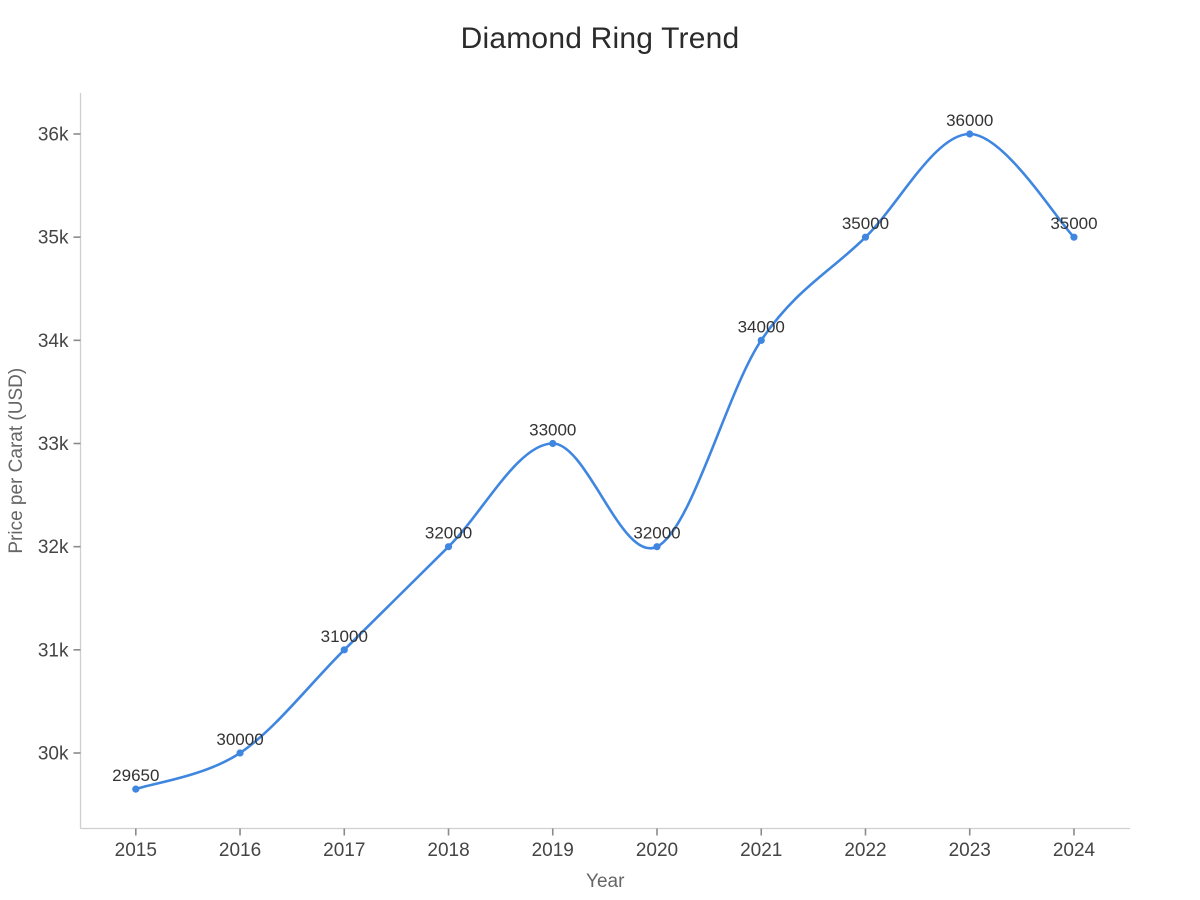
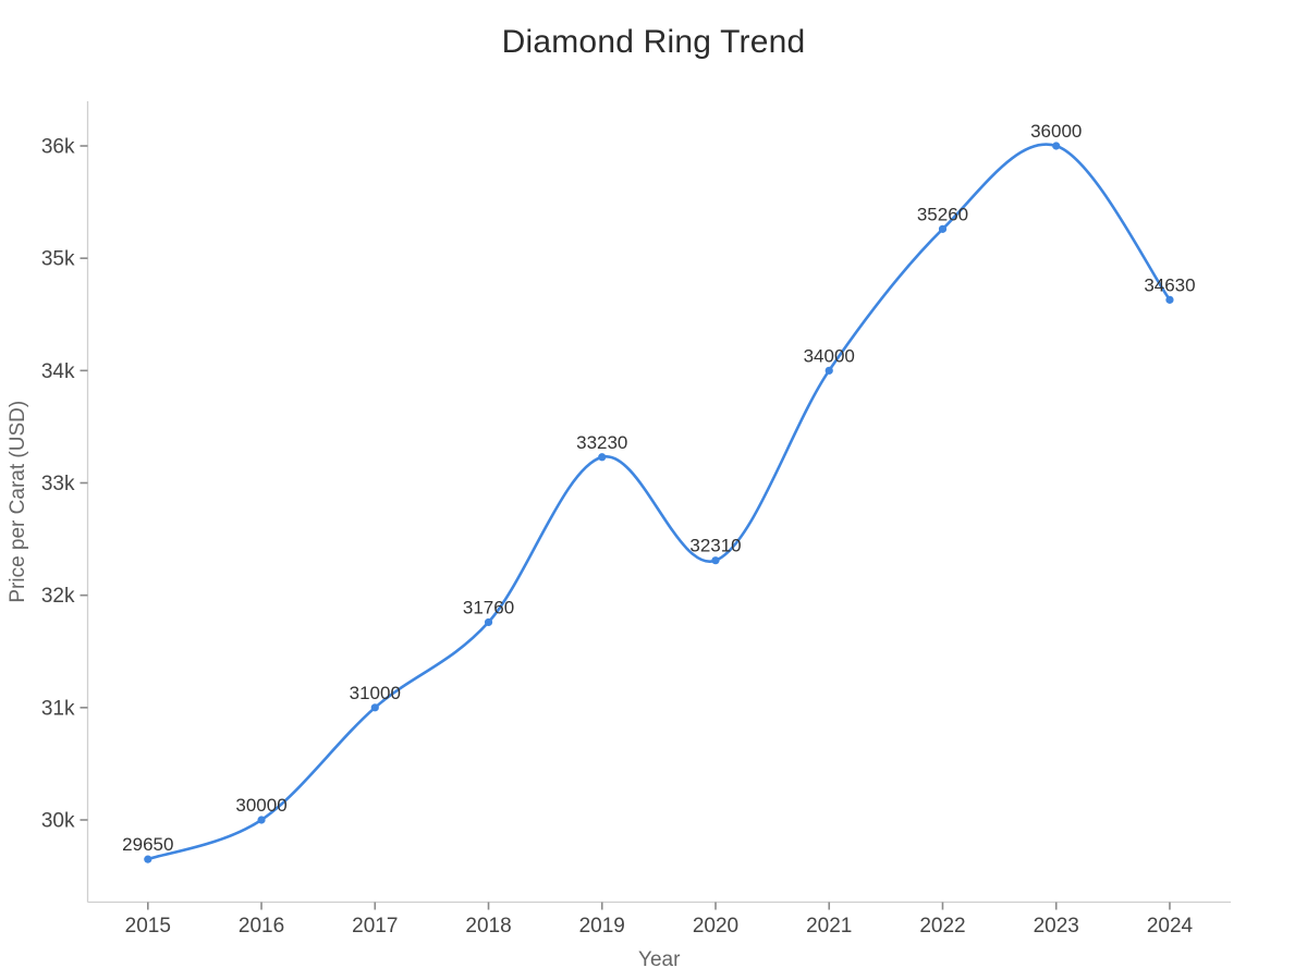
2018: 32000 -> 31760
2019: 33000 -> 33230
2020: 32000 -> 32310
2022: 35000 -> 35260
2024: 35000 -> 34630
